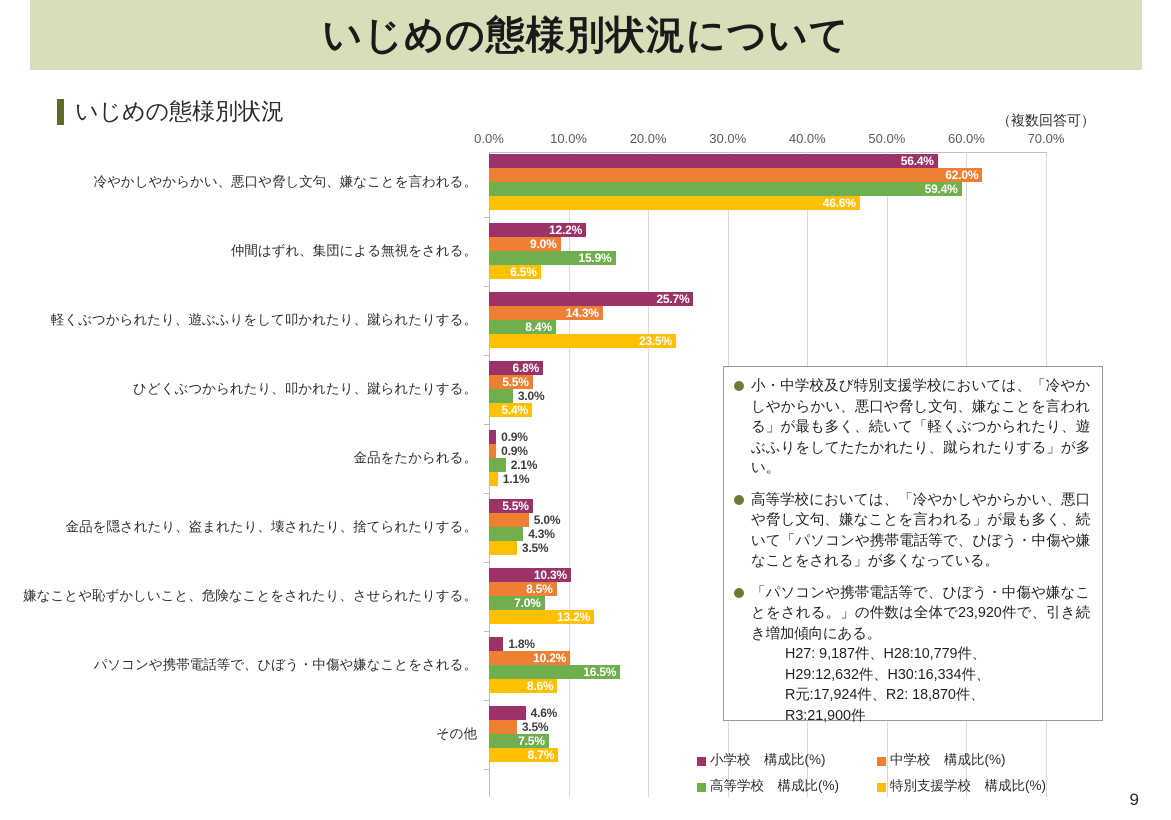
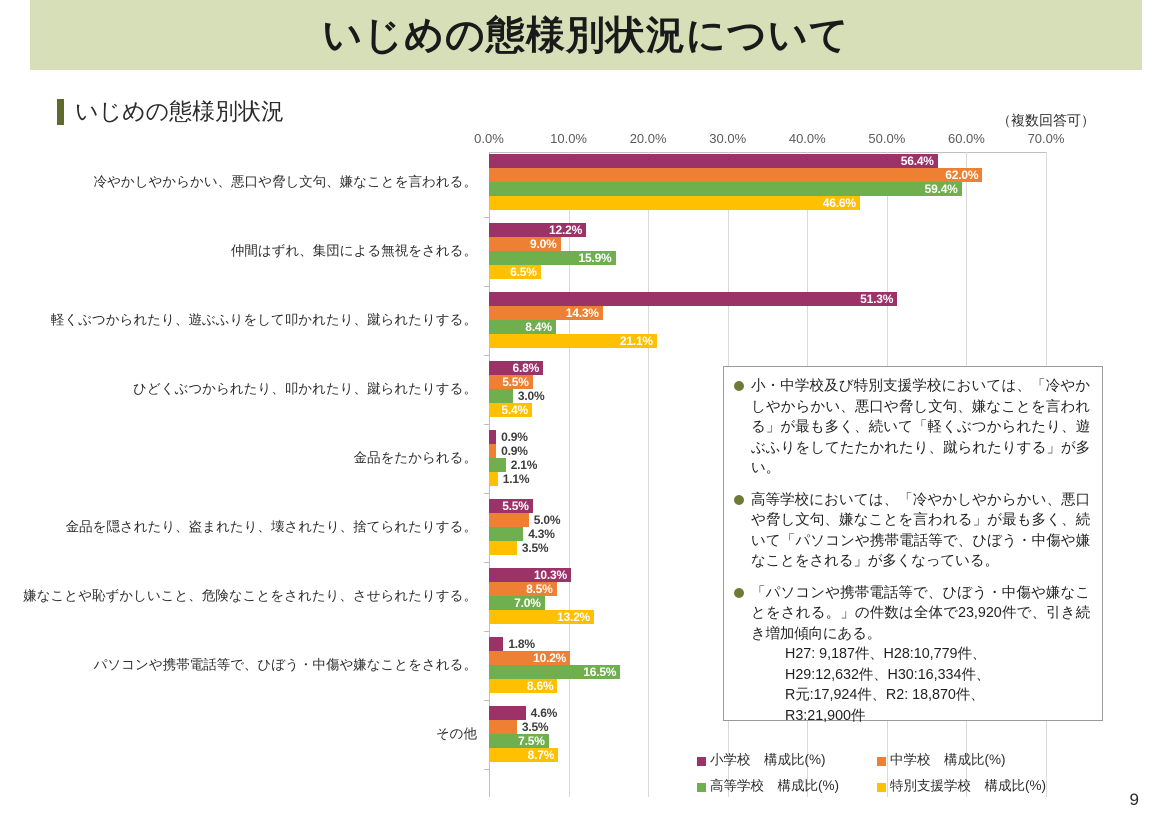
小学校 構成比(%)/軽くぶつかられたり、遊ぶふりをして叩かれたり、蹴られたりする。: 25.7% -> 51.3%
特別支援学校 構成比(%)/軽くぶつかられたり、遊ぶふりをして叩かれたり、蹴られたりする。: 23.5% -> 21.1%
